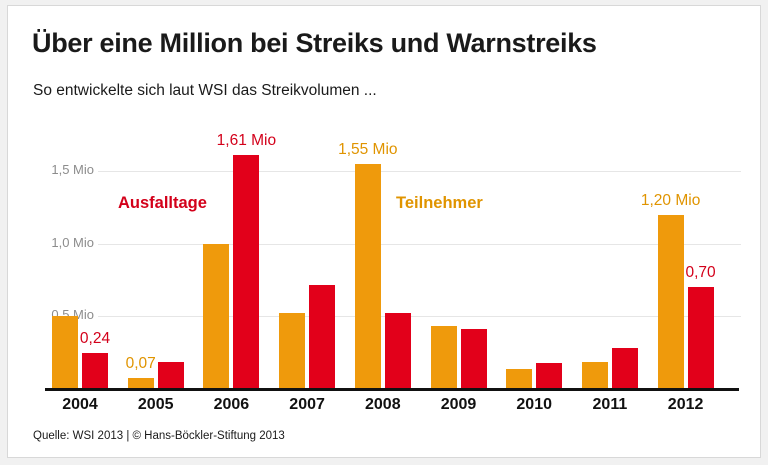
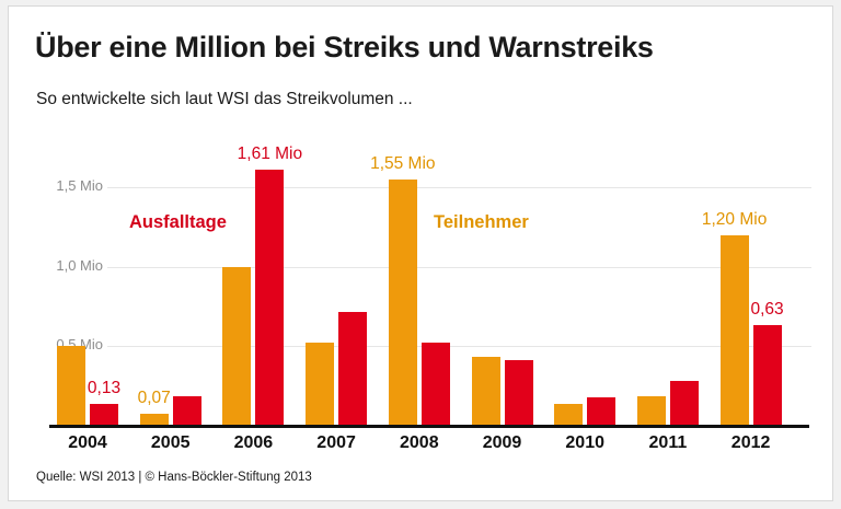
Ausfalltage/2004: 0,24 -> 0,13
Ausfalltage/2012: 0,70 -> 0,63
